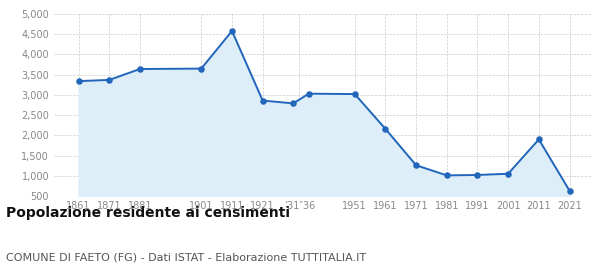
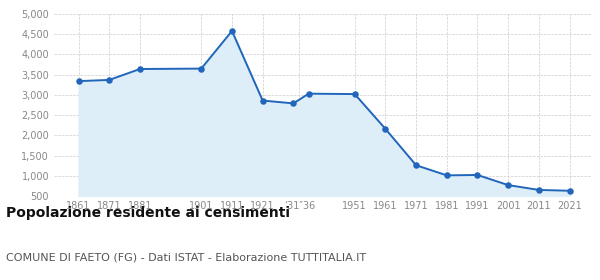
2001: 1,050 -> 770
2011: 1,900 -> 650
